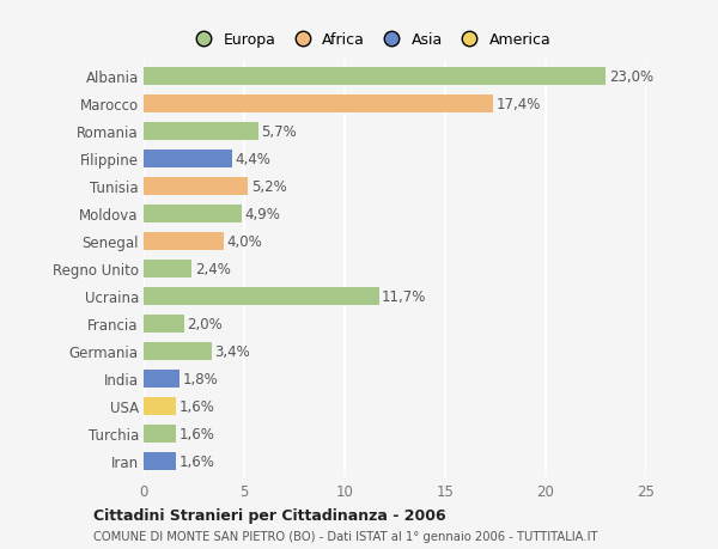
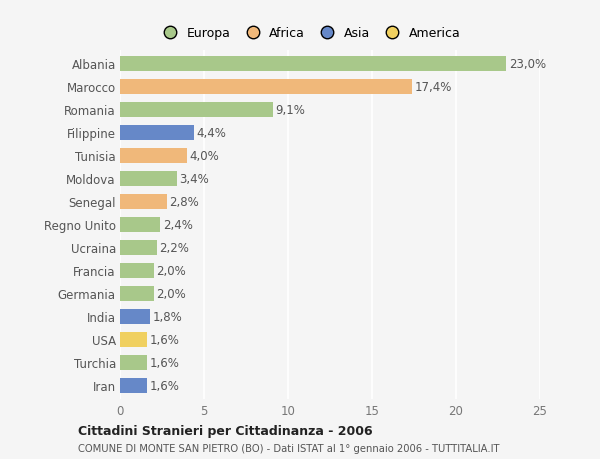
Romania: 5,7% -> 9,1%
Tunisia: 5,2% -> 4,0%
Moldova: 4,9% -> 3,4%
Senegal: 4,0% -> 2,8%
Ucraina: 11,7% -> 2,2%
Germania: 3,4% -> 2,0%
